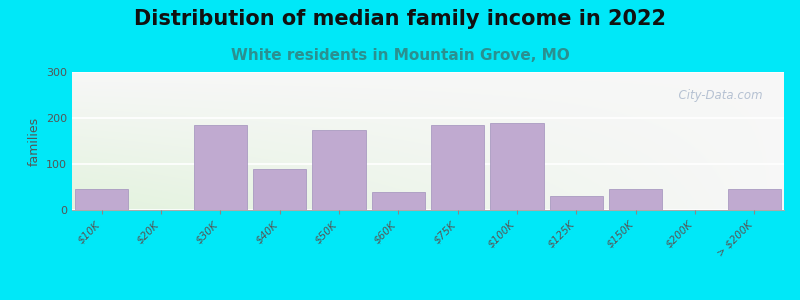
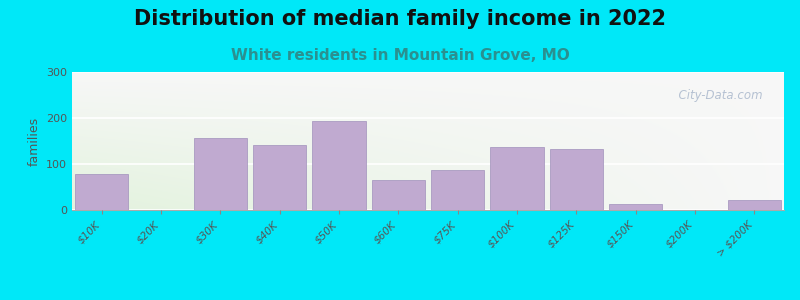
$10K: 45 -> 78
$30K: 185 -> 157
$40K: 90 -> 142
$50K: 175 -> 193
$60K: 40 -> 65
$75K: 185 -> 87
$100K: 190 -> 137
$125K: 30 -> 133
$150K: 45 -> 13
> $200K: 45 -> 22
